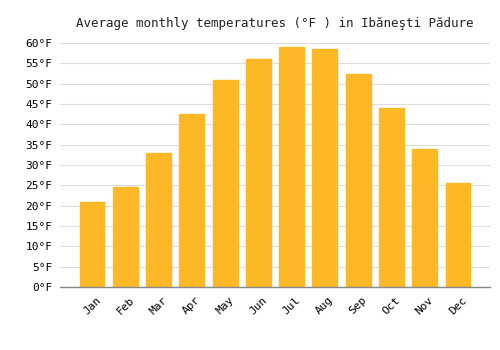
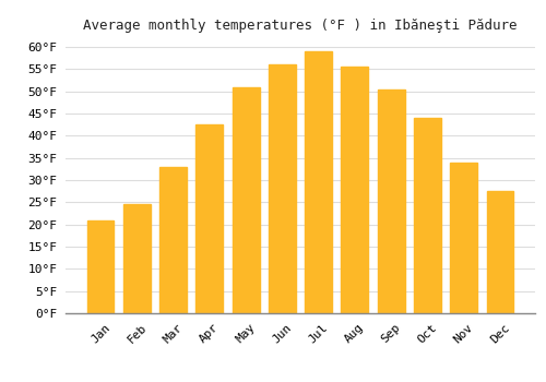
Aug: 58.5°F -> 55.5°F
Sep: 52.5°F -> 50.5°F
Dec: 25.5°F -> 27.5°F
